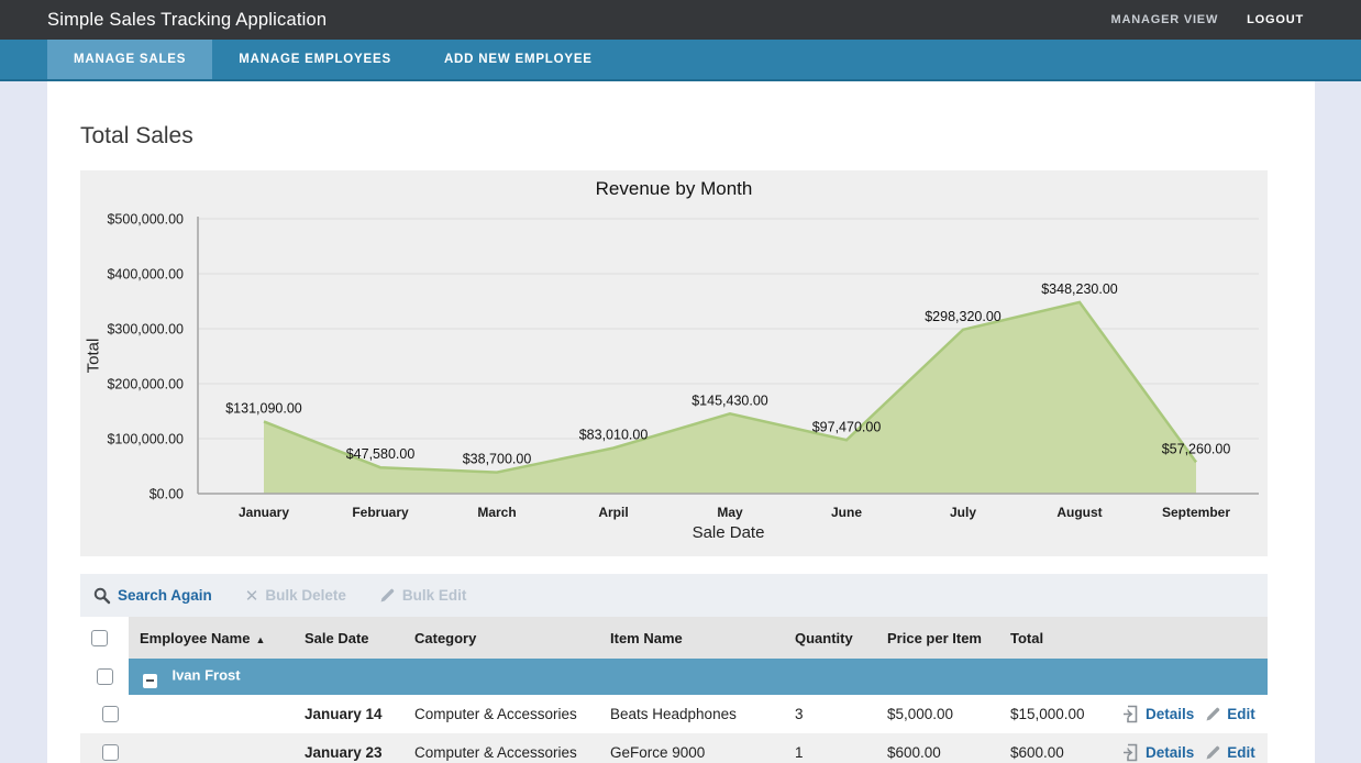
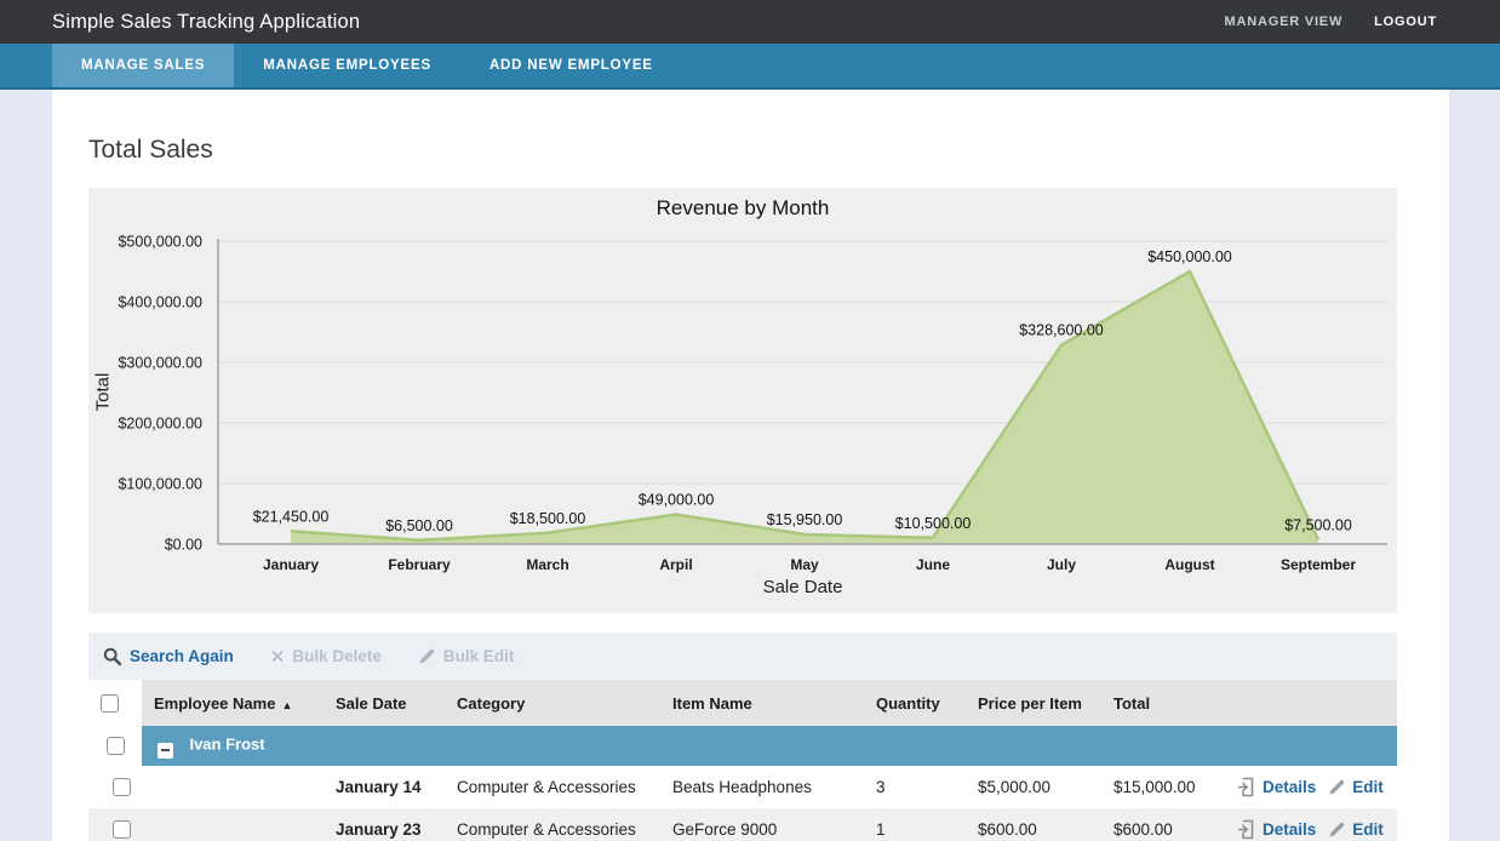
January: $131,090.00 -> $21,450.00
February: $47,580.00 -> $6,500.00
March: $38,700.00 -> $18,500.00
Arpil: $83,010.00 -> $49,000.00
May: $145,430.00 -> $15,950.00
June: $97,470.00 -> $10,500.00
July: $298,320.00 -> $328,600.00
August: $348,230.00 -> $450,000.00
September: $57,260.00 -> $7,500.00
